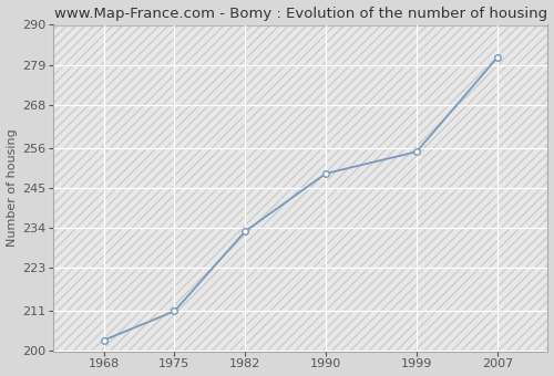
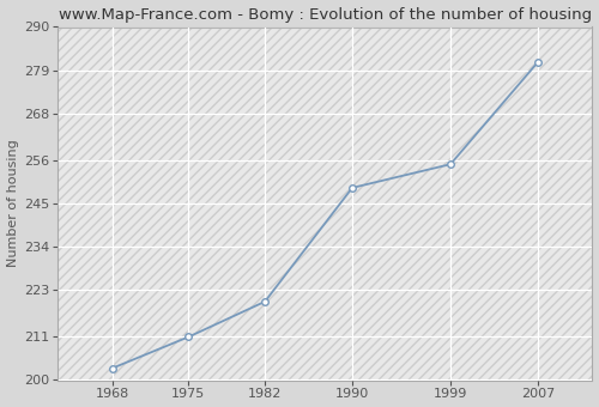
1982: 233 -> 220
